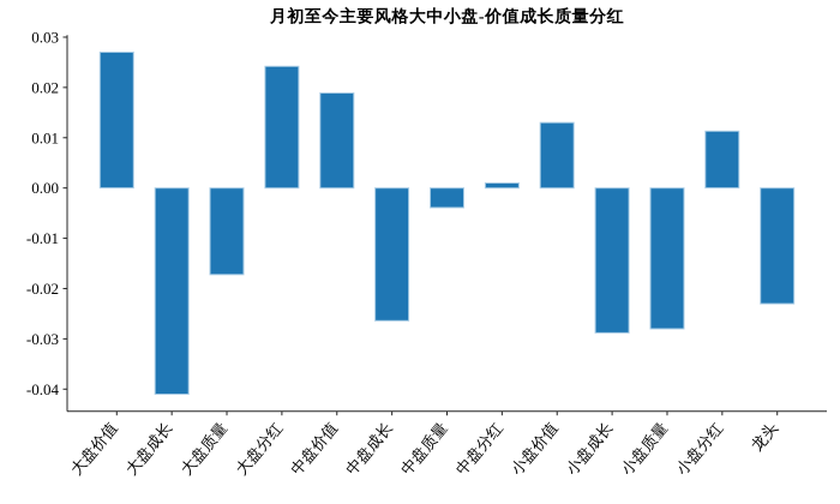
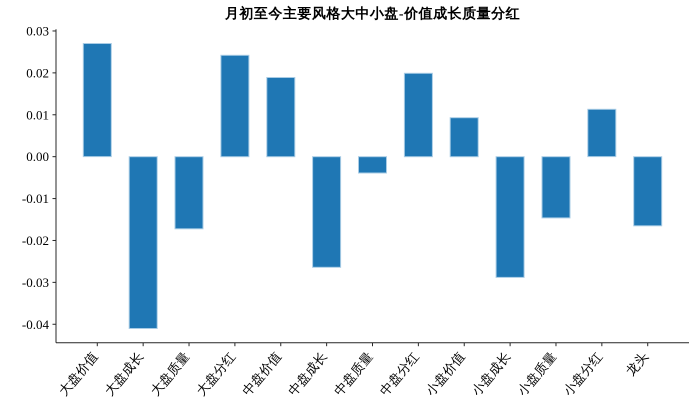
中盘分红: 0.001 -> 0.020
小盘价值: 0.013 -> 0.009
小盘质量: -0.028 -> -0.015
龙头: -0.023 -> -0.017
